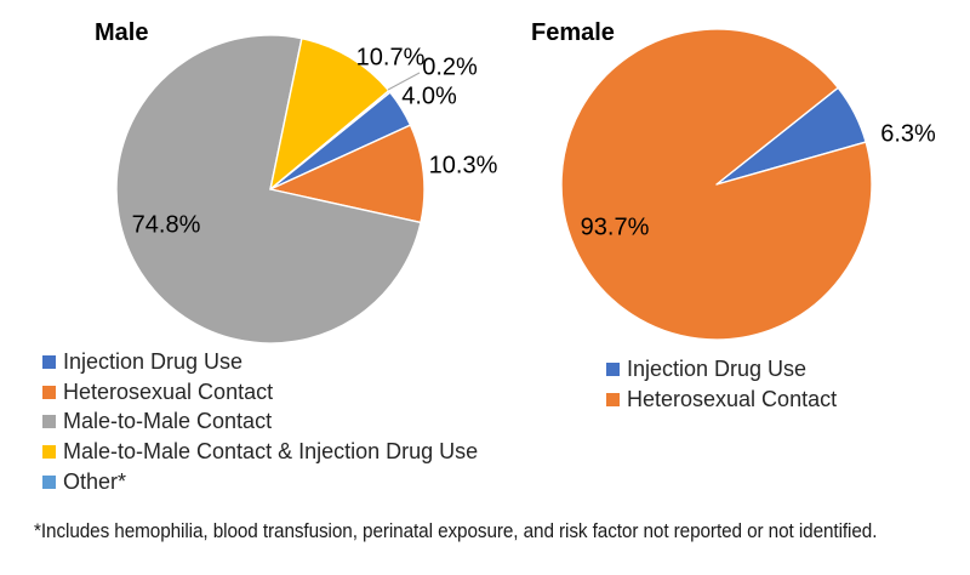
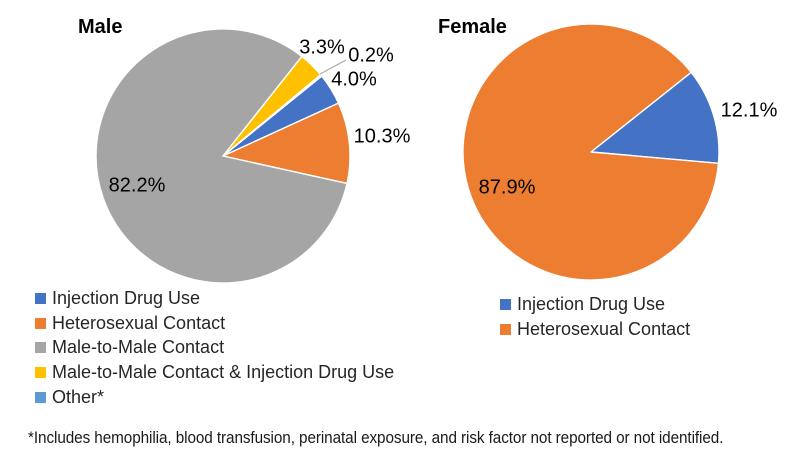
Male/Male-to-Male Contact: 74.8% -> 82.2%
Male/Male-to-Male Contact & Injection Drug Use: 10.7% -> 3.3%
Female/Injection Drug Use: 6.3% -> 12.1%
Female/Heterosexual Contact: 93.7% -> 87.9%
